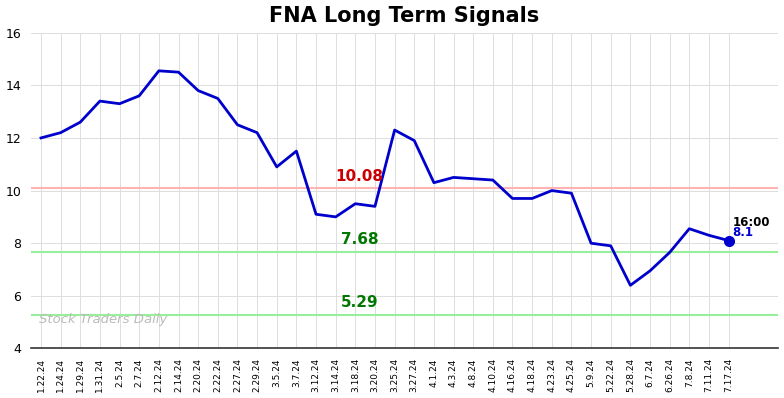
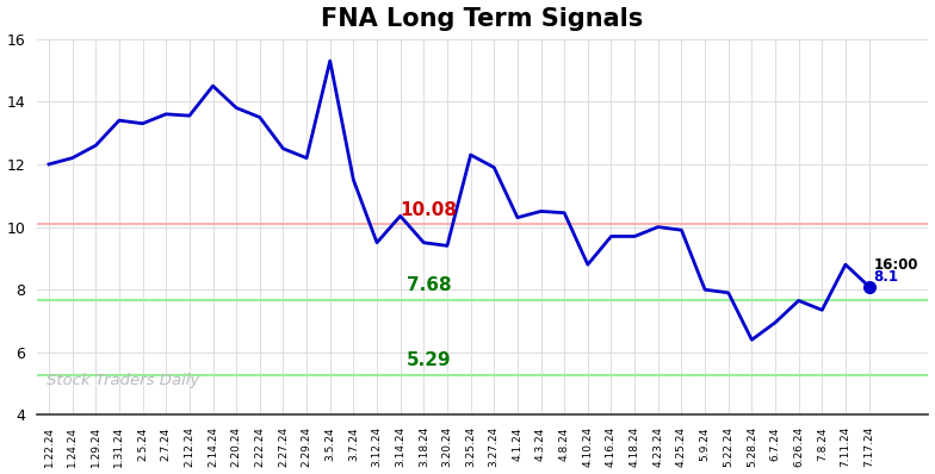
2.12.24: 14.55 -> 13.55
3.5.24: 10.90 -> 15.30
3.12.24: 9.10 -> 9.50
3.14.24: 9.00 -> 10.35
4.10.24: 10.40 -> 8.80
7.8.24: 8.55 -> 7.35
7.11.24: 8.30 -> 8.80
